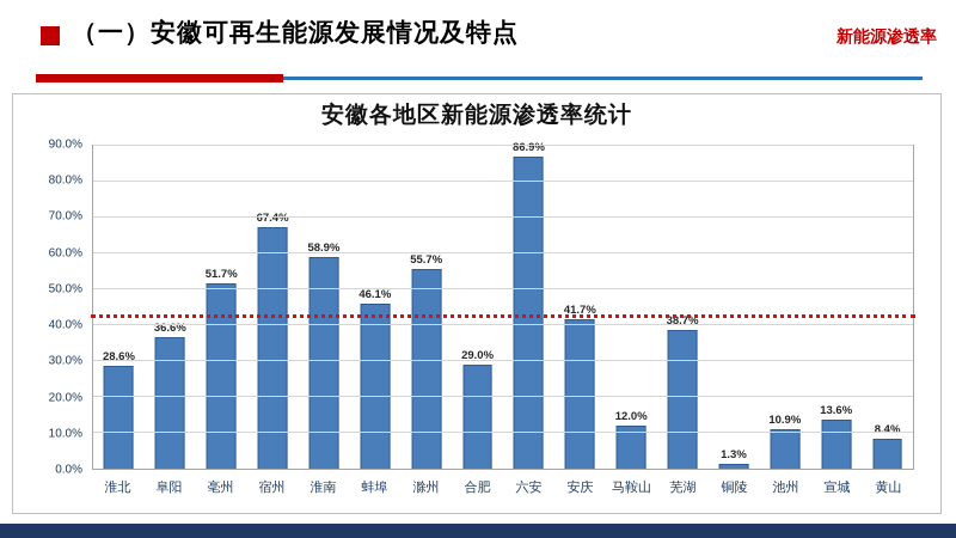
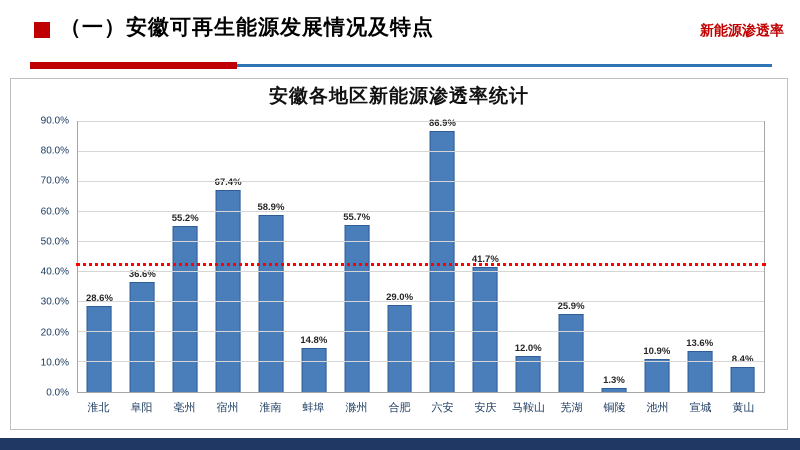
亳州: 51.7% -> 55.2%
蚌埠: 46.1% -> 14.8%
芜湖: 38.7% -> 25.9%
